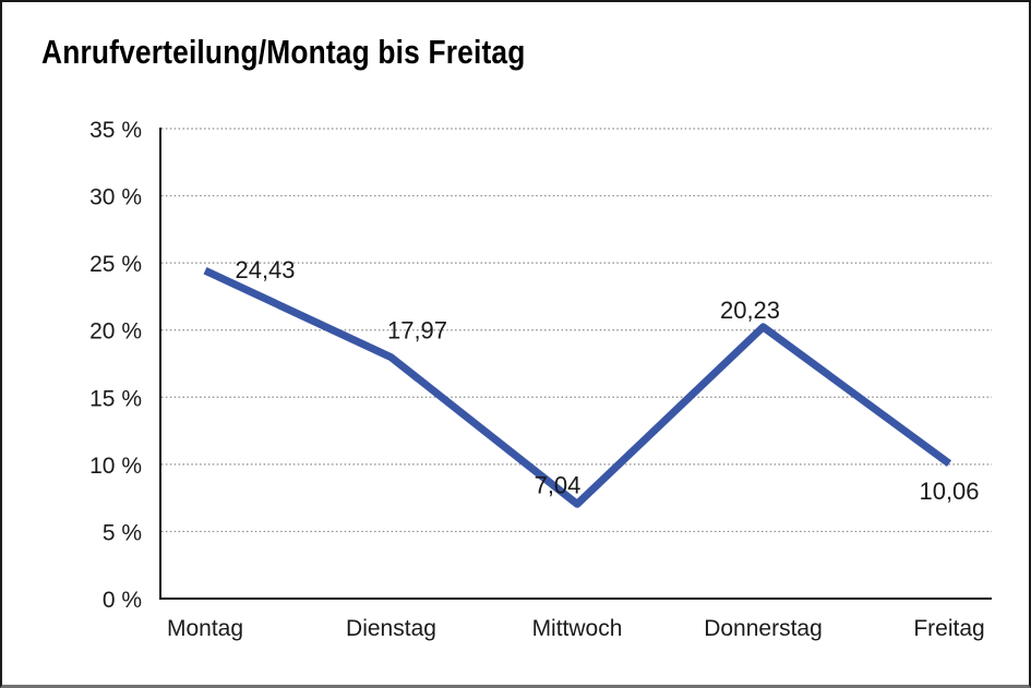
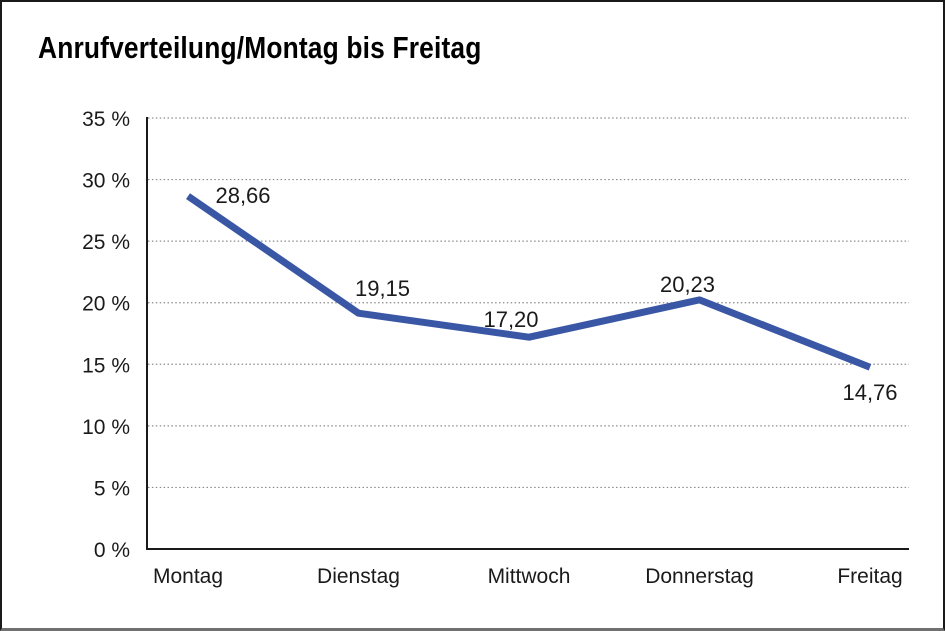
Montag: 24,43 -> 28,66
Dienstag: 17,97 -> 19,15
Mittwoch: 7,04 -> 17,20
Freitag: 10,06 -> 14,76
